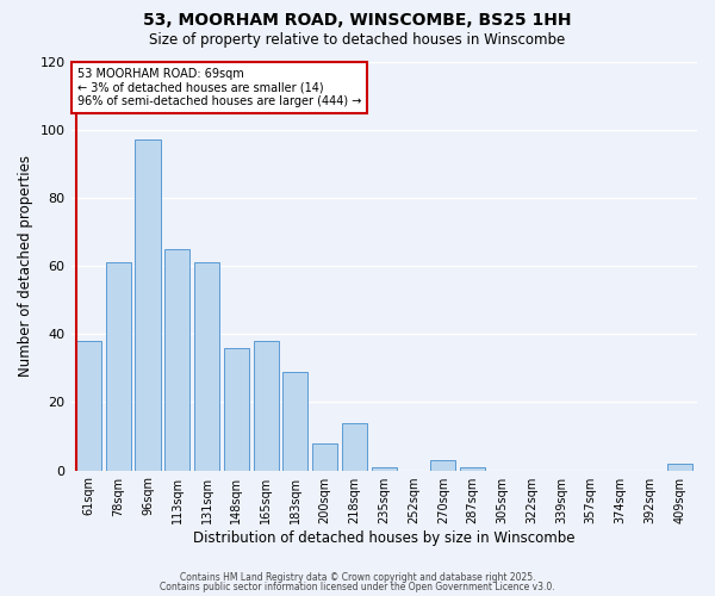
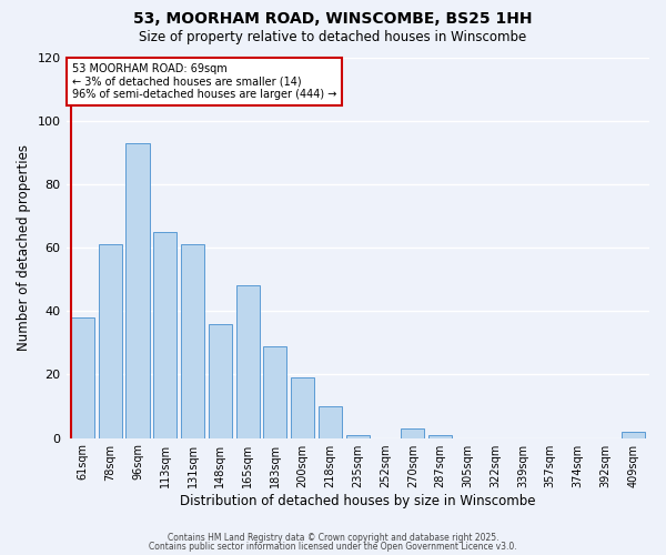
96sqm: 97 -> 93
165sqm: 38 -> 48
200sqm: 8 -> 19
218sqm: 14 -> 10
